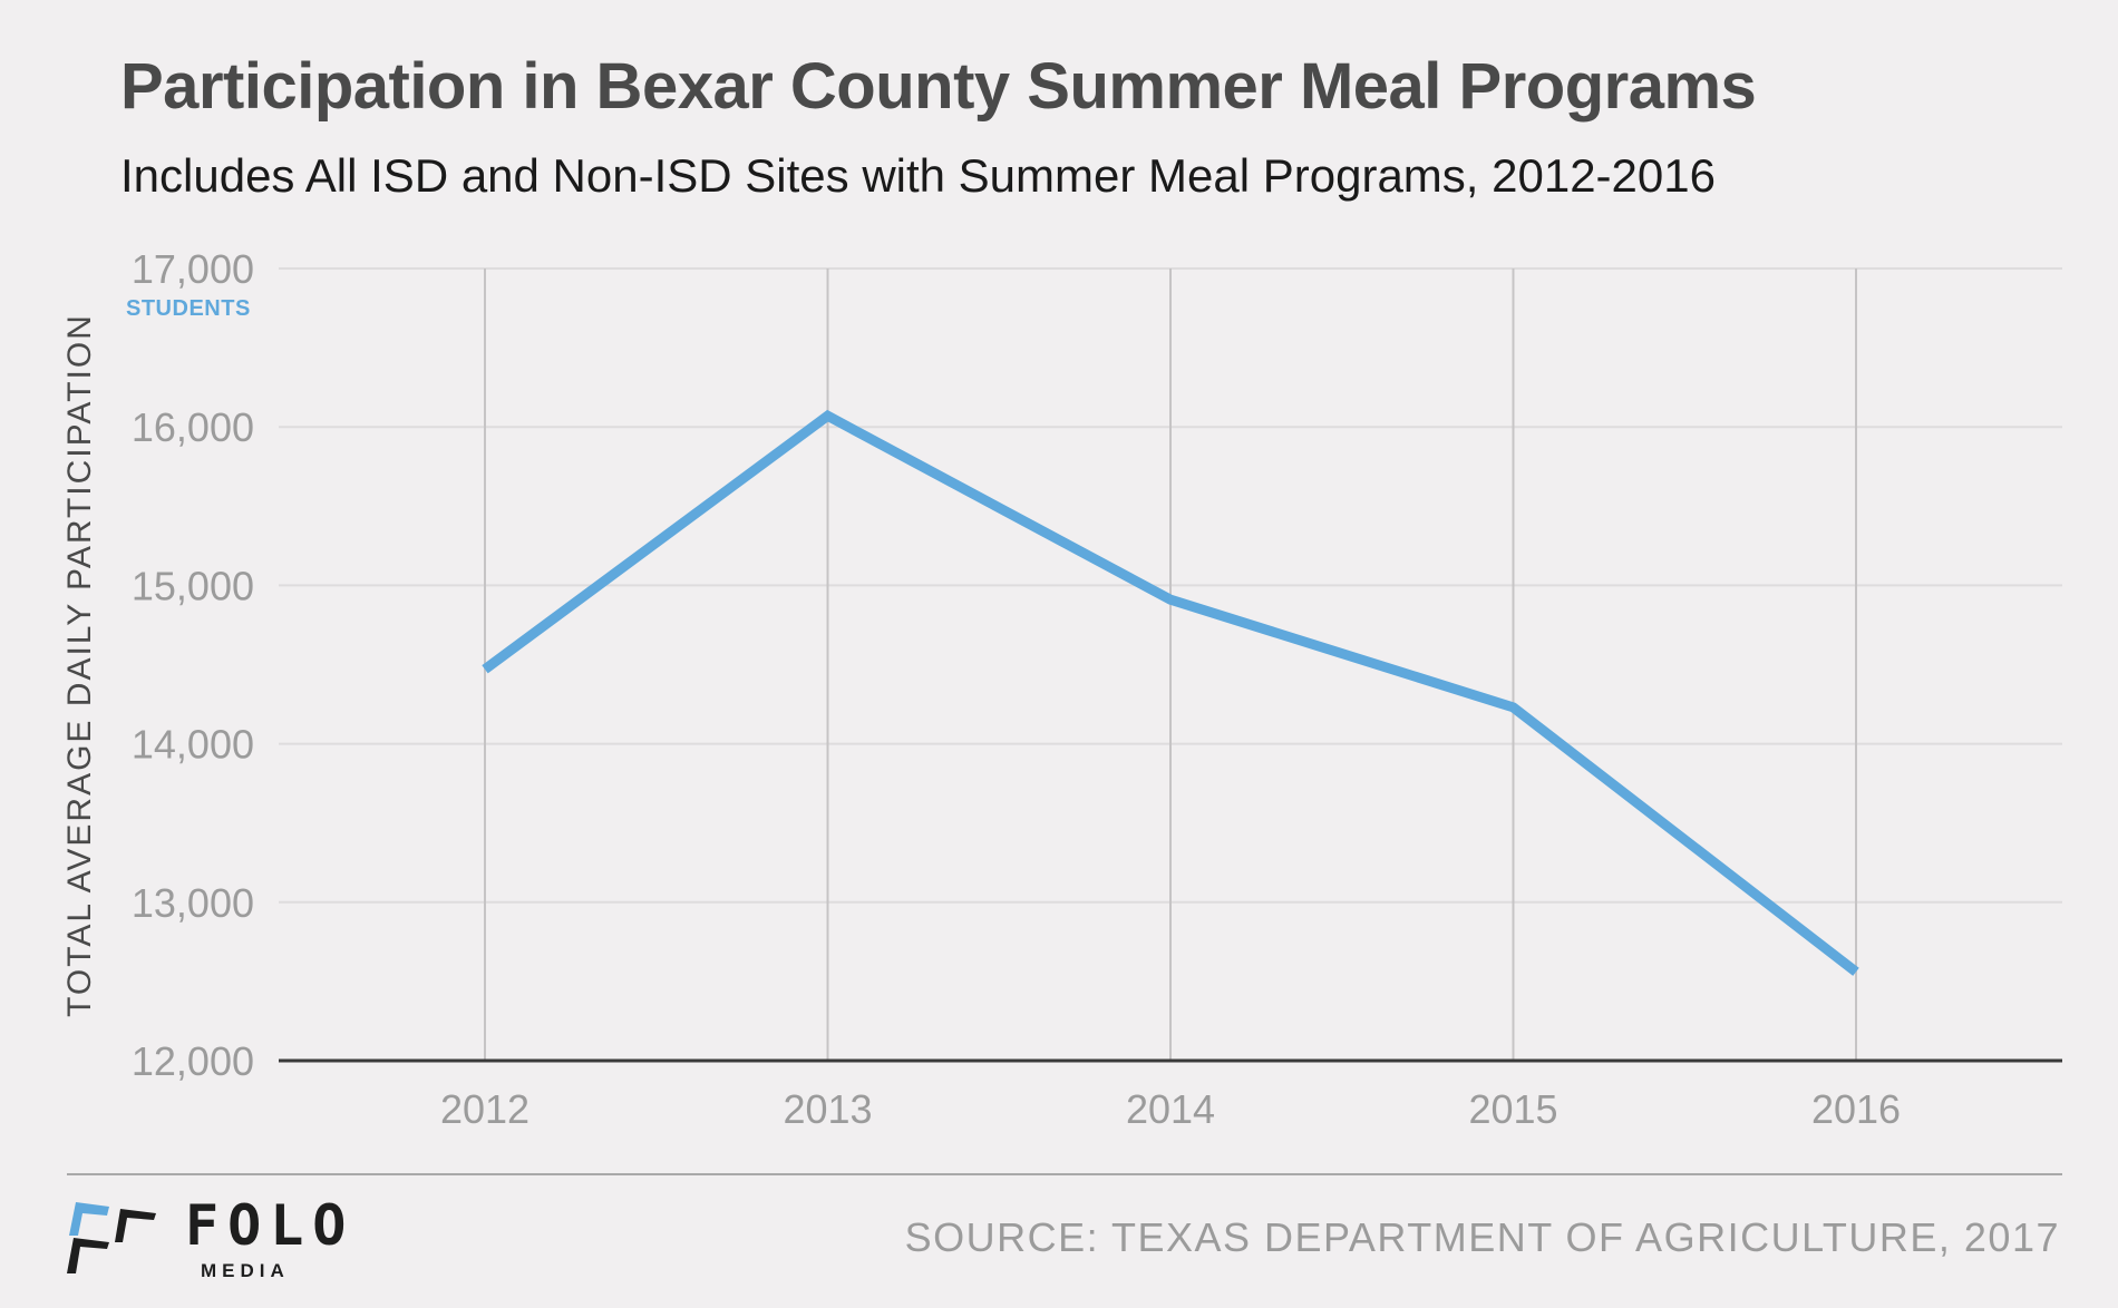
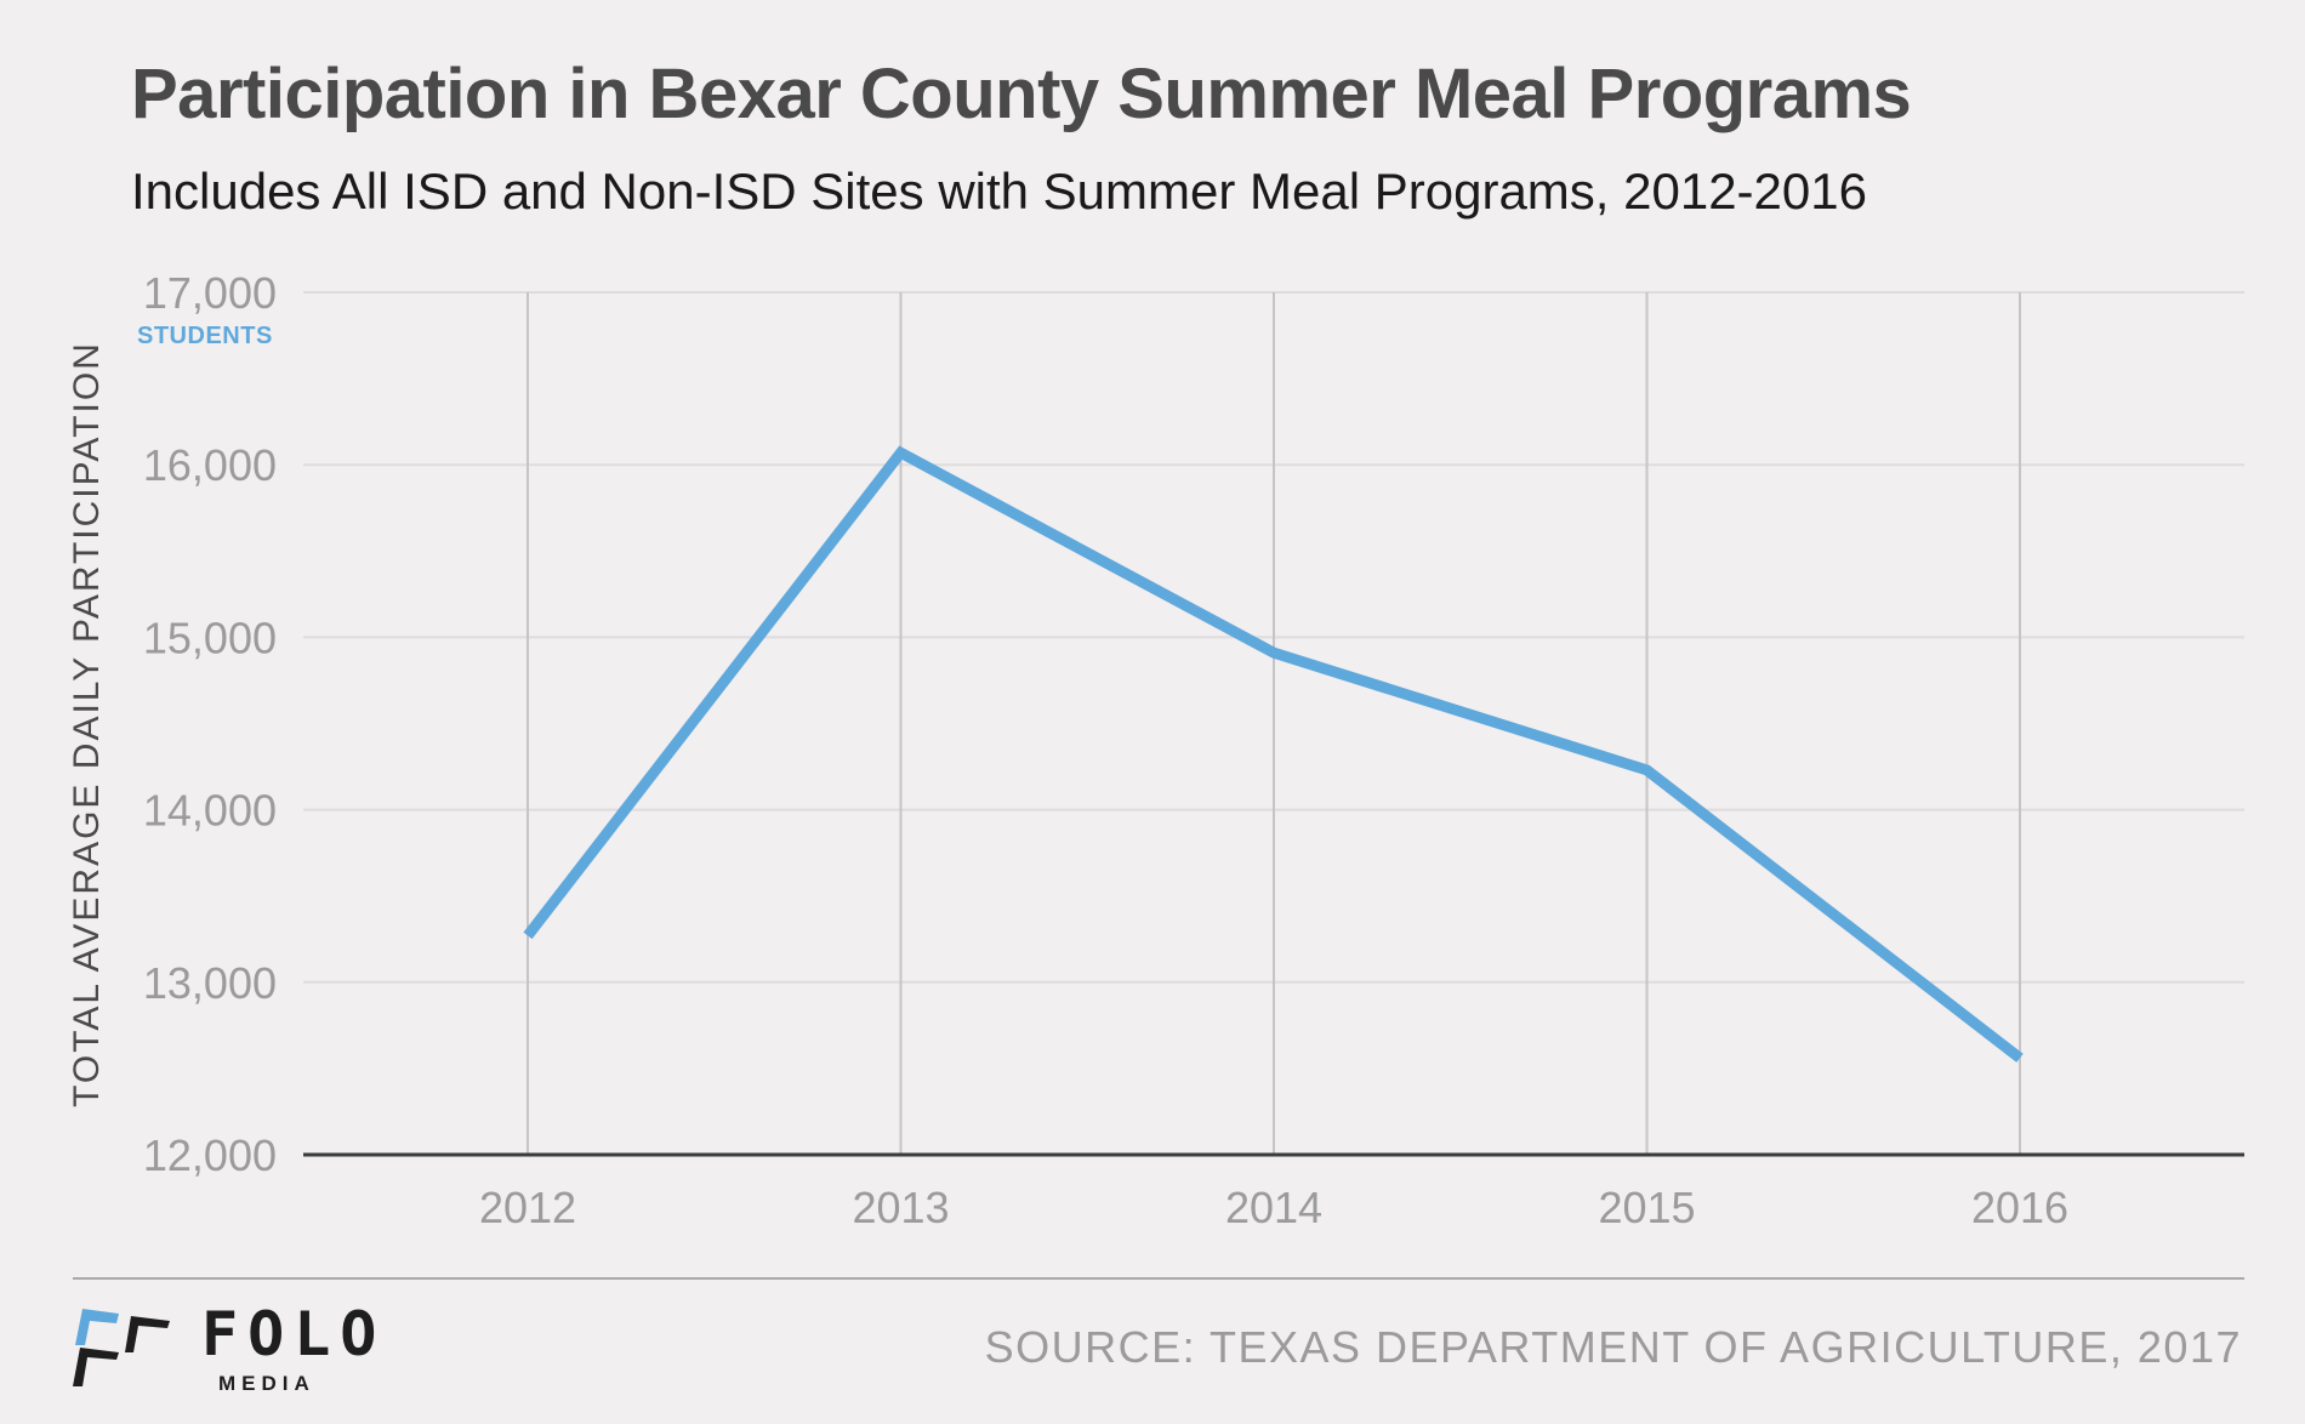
2012: 14470 -> 13270
